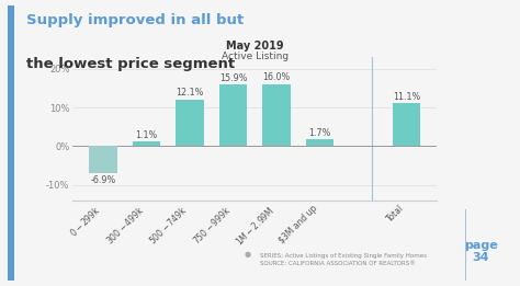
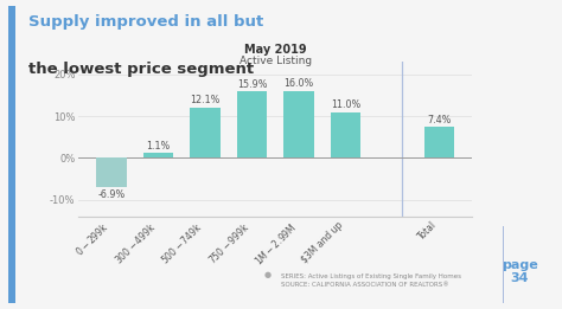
$3M and up: 1.7% -> 11.0%
Total: 11.1% -> 7.4%
